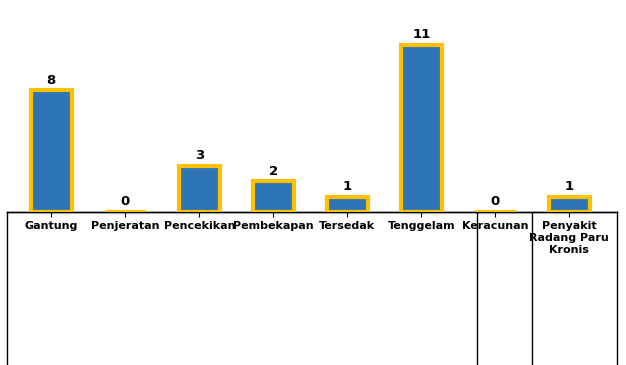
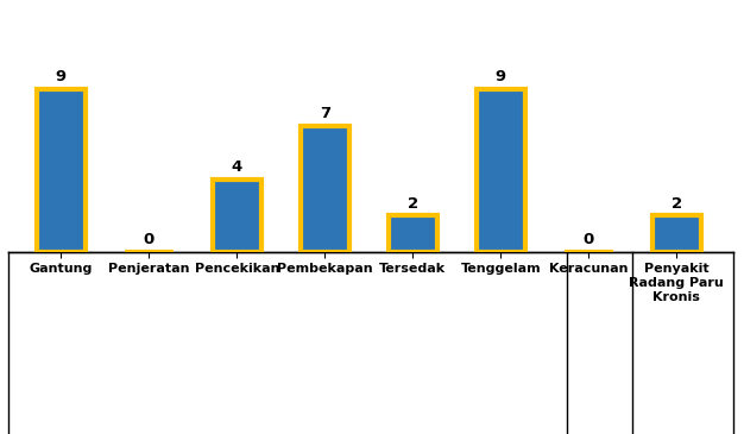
Gantung: 8 -> 9
Pencekikan: 3 -> 4
Pembekapan: 2 -> 7
Tersedak: 1 -> 2
Tenggelam: 11 -> 9
Penyakit Radang Paru Kronis: 1 -> 2
